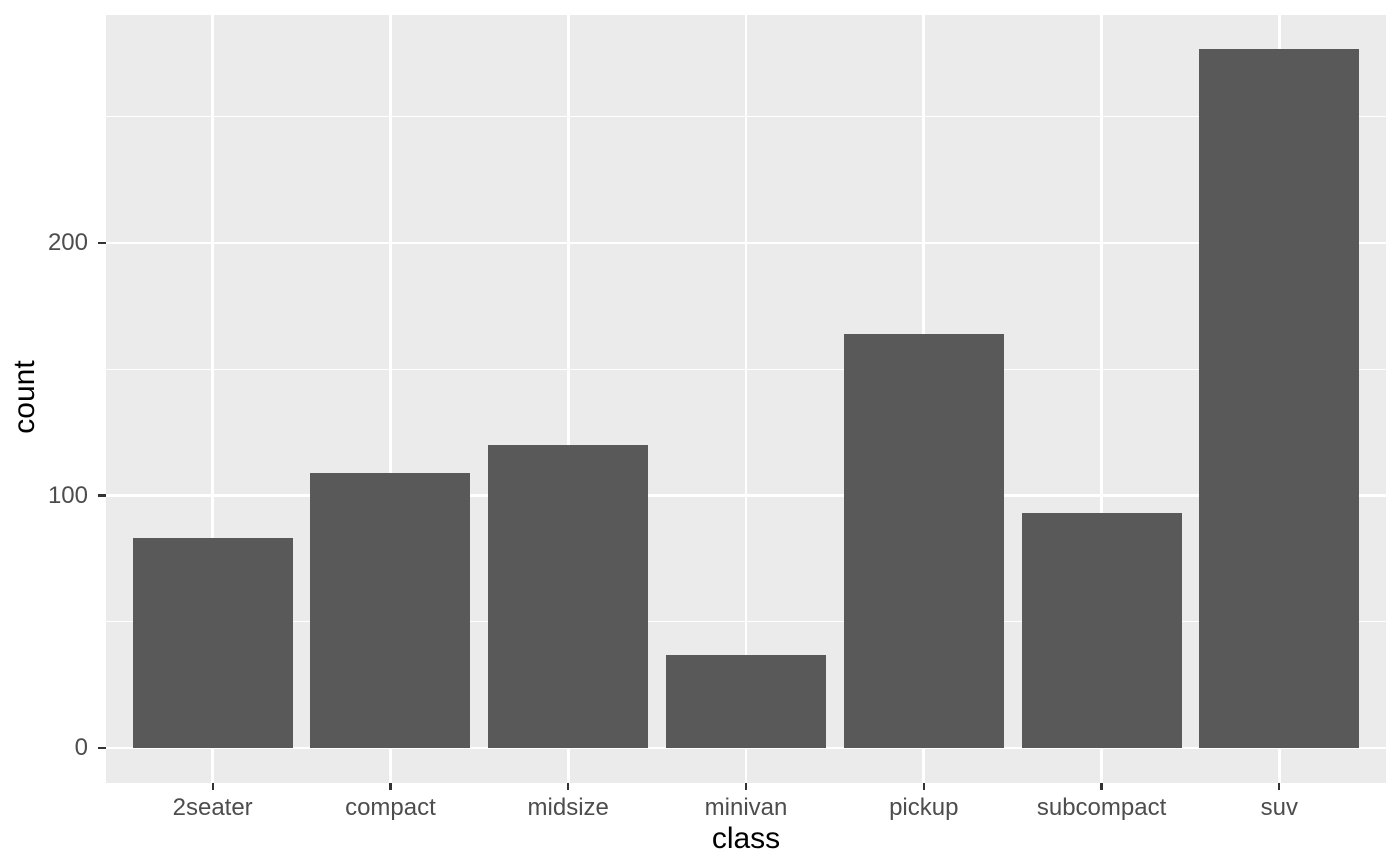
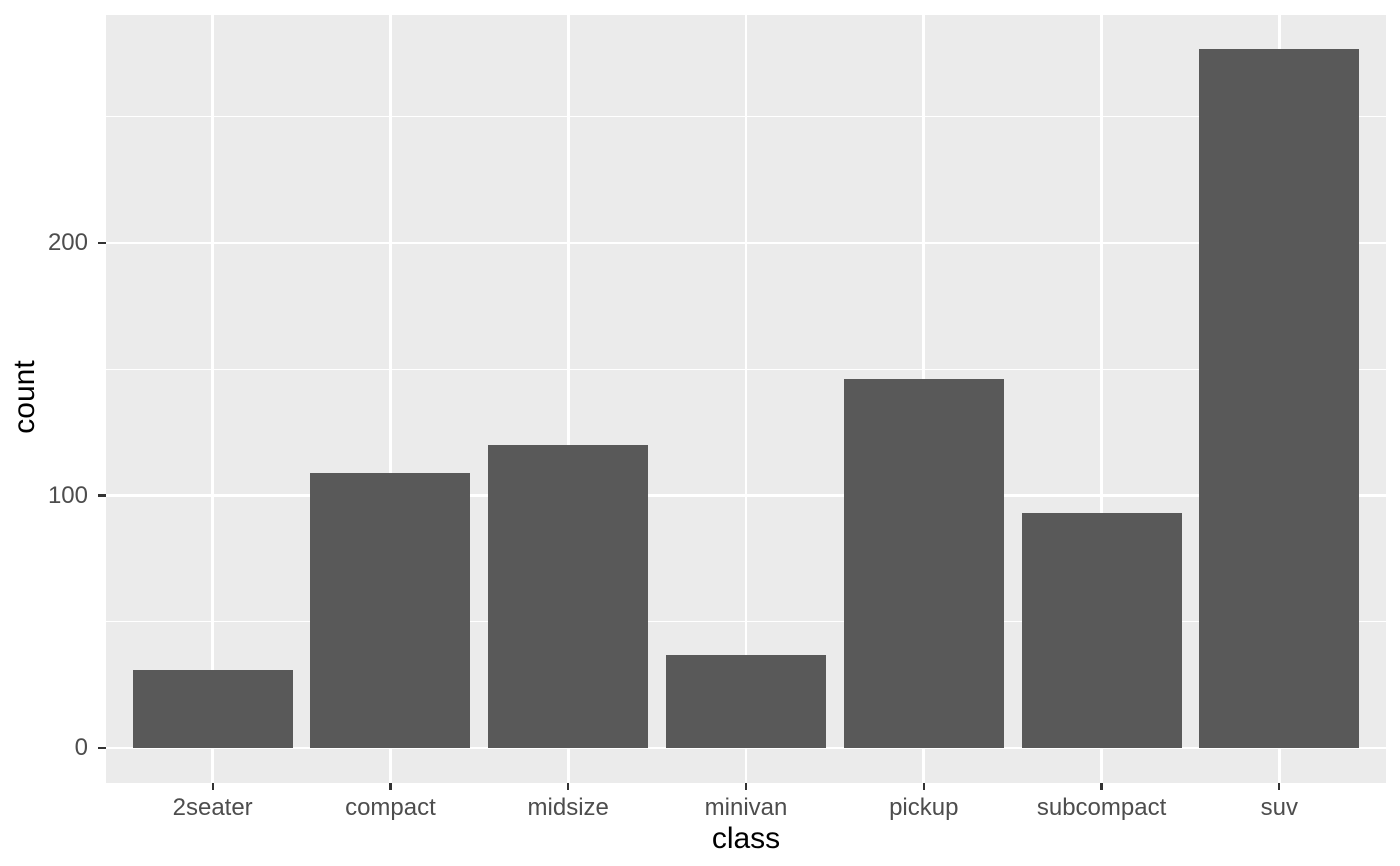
2seater: 83 -> 31
pickup: 164 -> 146
